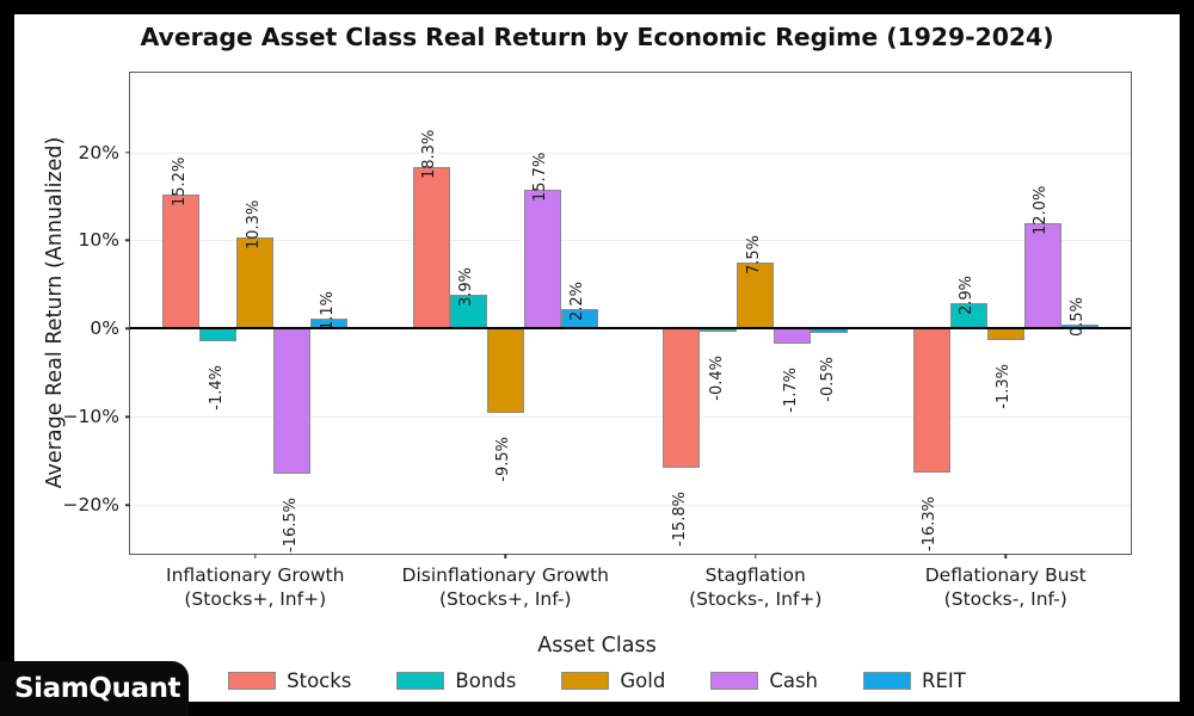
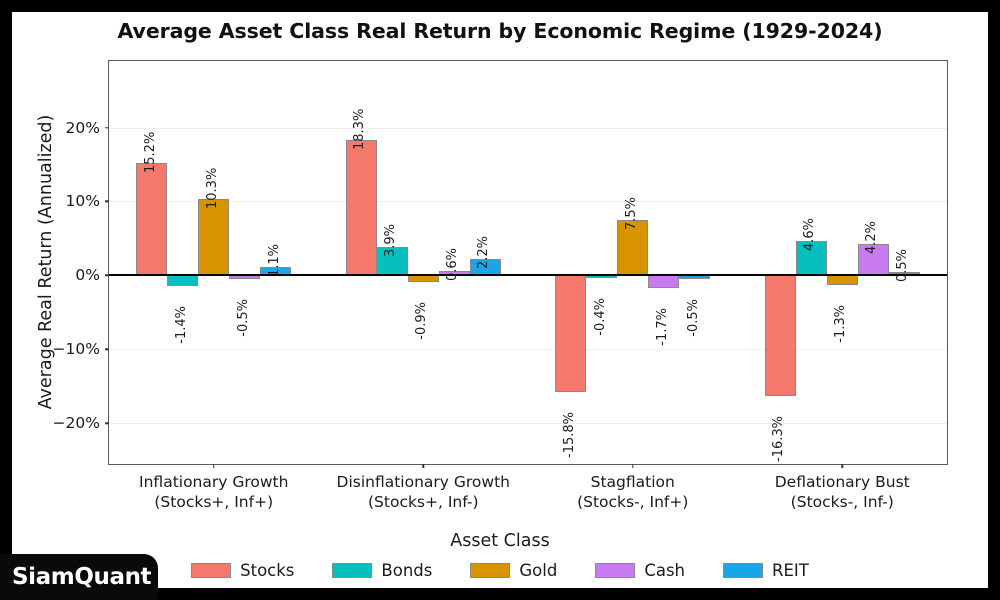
Cash/Inflationary Growth (Stocks+, Inf+): -16.5% -> -0.5%
Gold/Disinflationary Growth (Stocks+, Inf-): -9.5% -> -0.9%
Cash/Disinflationary Growth (Stocks+, Inf-): 15.7% -> 0.6%
Bonds/Deflationary Bust (Stocks-, Inf-): 2.9% -> 4.6%
Cash/Deflationary Bust (Stocks-, Inf-): 12.0% -> 4.2%
